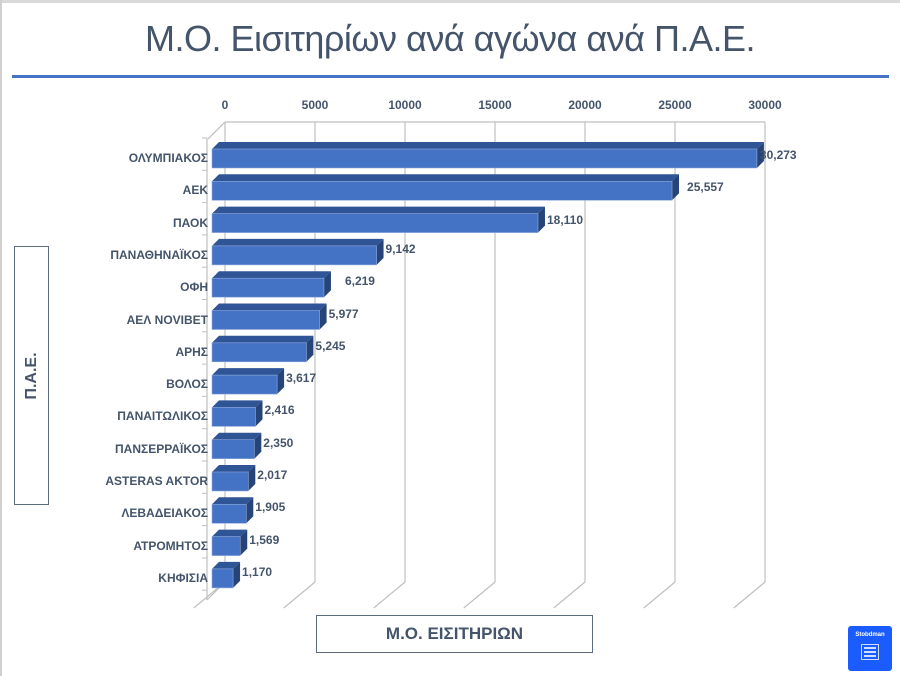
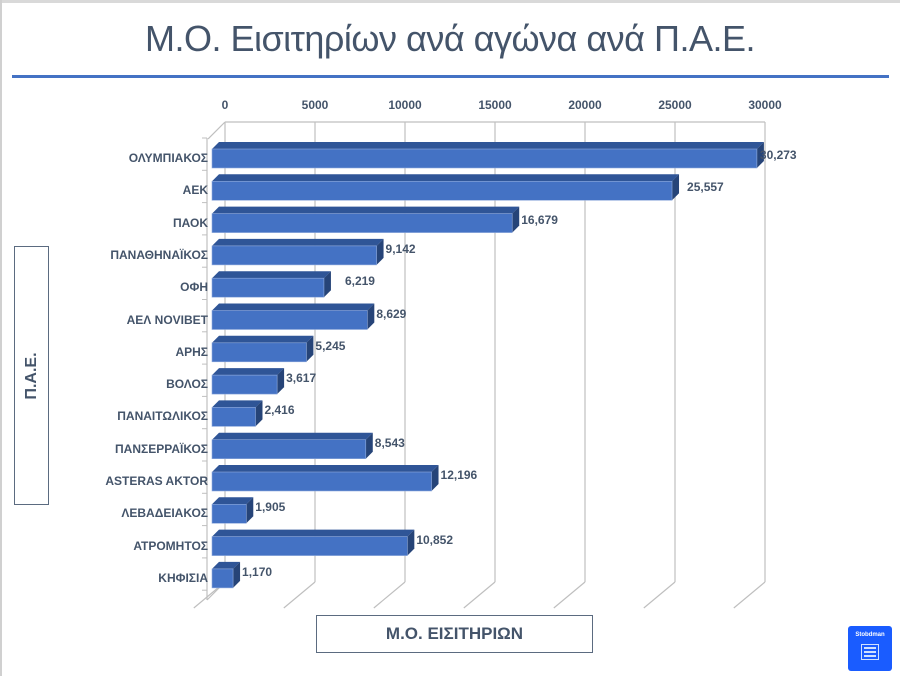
ΠΑΟΚ: 18,110 -> 16,679
ΑΕΛ NOVIBET: 5,977 -> 8,629
ΠΑΝΣΕΡΡΑΪΚΟΣ: 2,350 -> 8,543
ASTERAS AKTOR: 2,017 -> 12,196
ΑΤΡΟΜΗΤΟΣ: 1,569 -> 10,852
